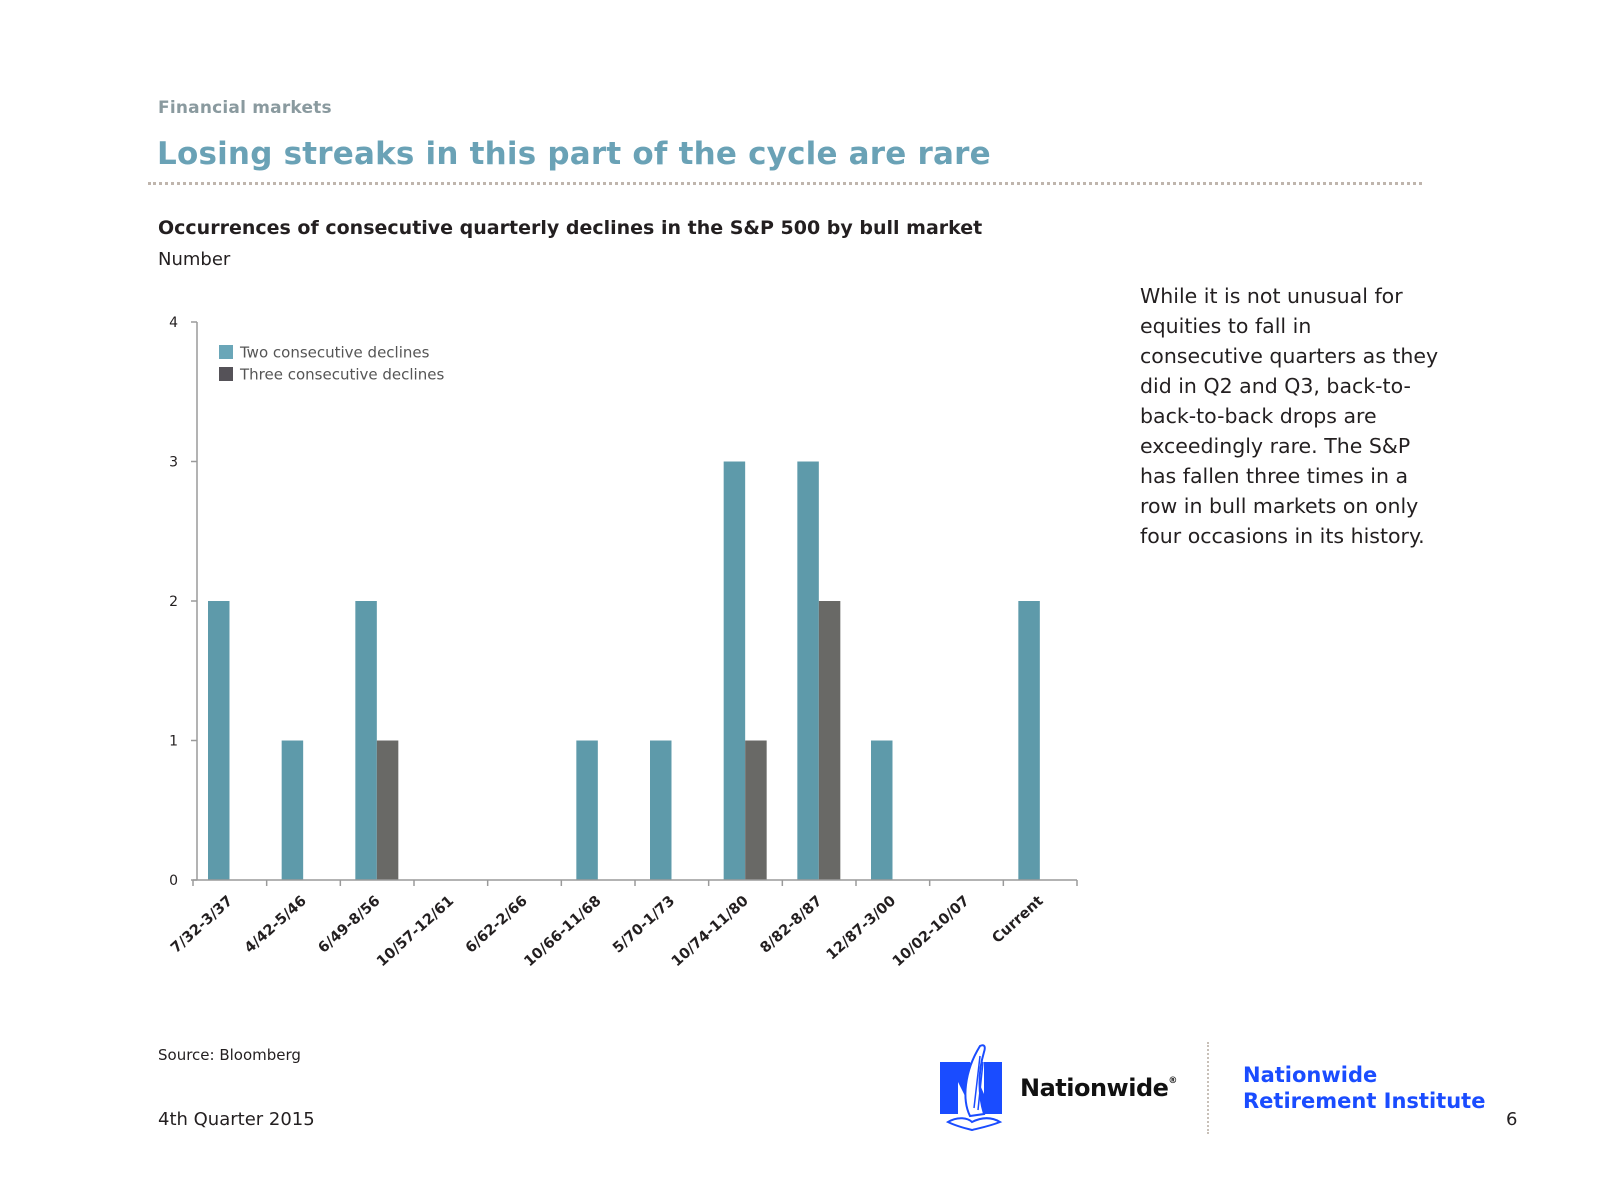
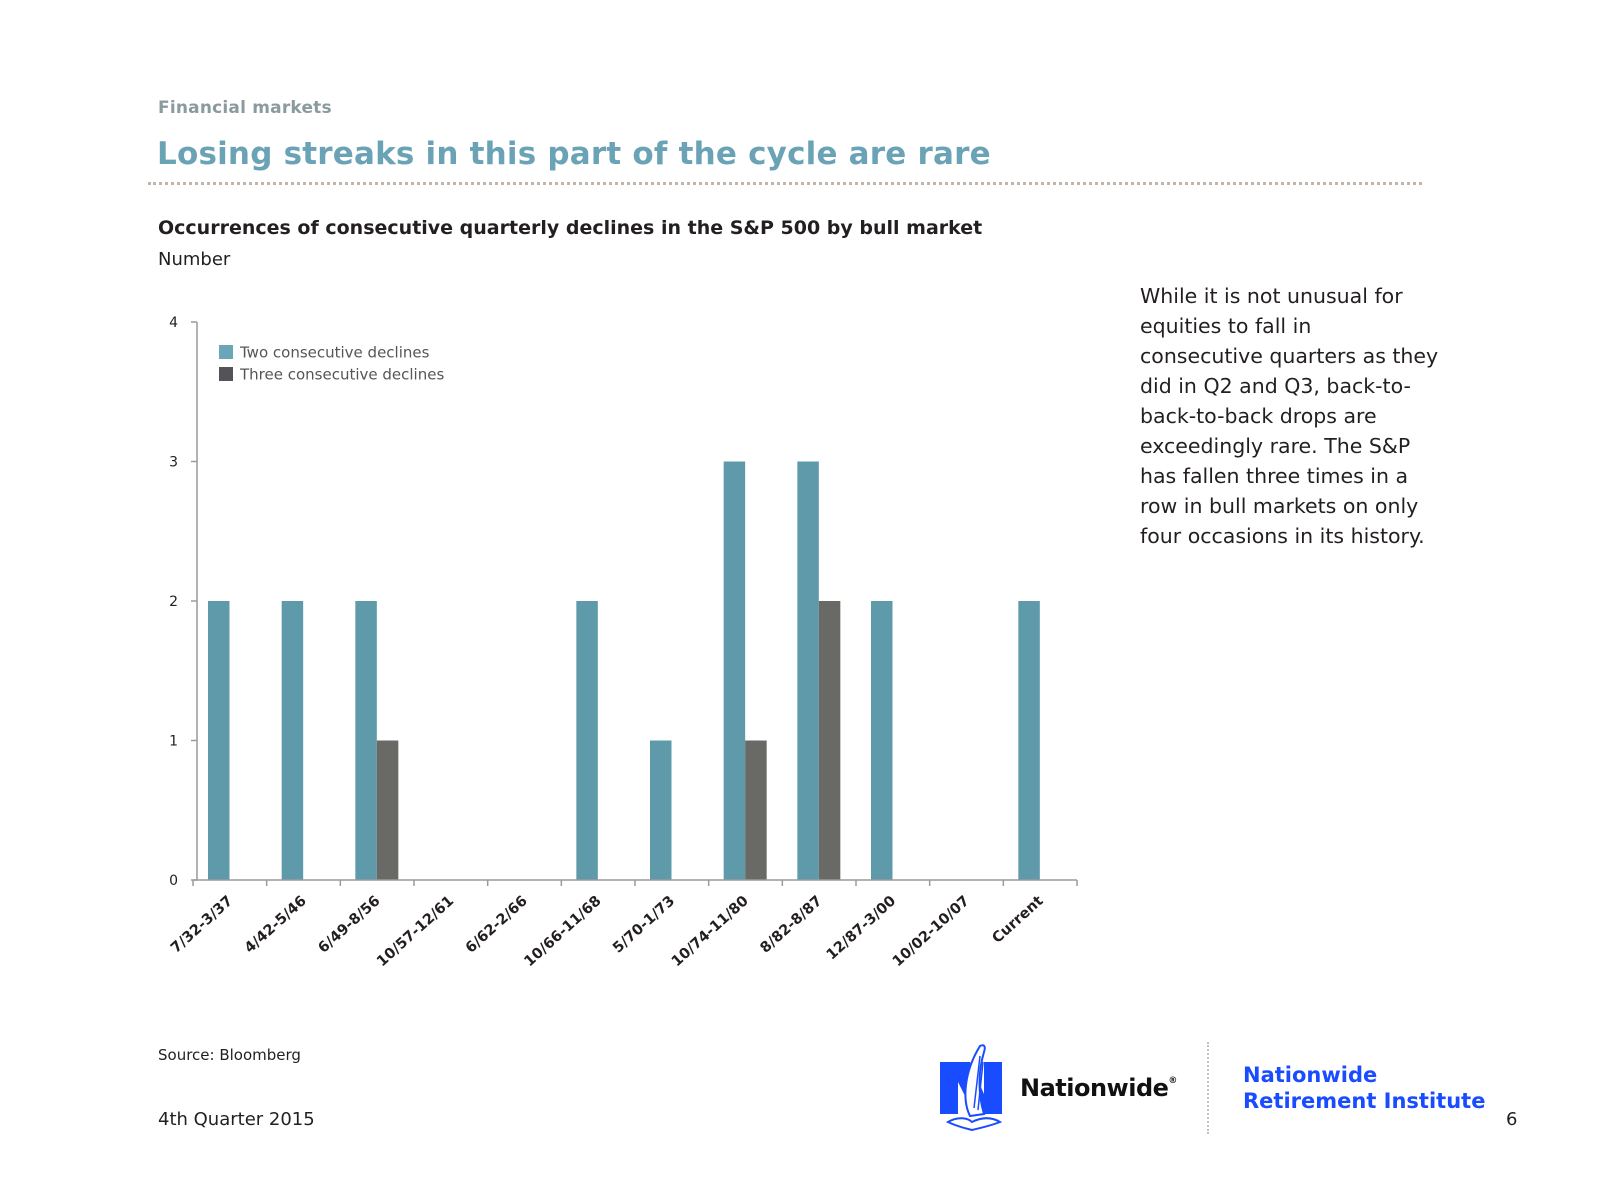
Two consecutive declines/4/42-5/46: 1 -> 2
Two consecutive declines/10/66-11/68: 1 -> 2
Two consecutive declines/12/87-3/00: 1 -> 2
